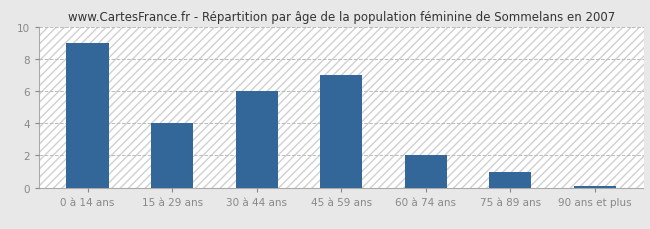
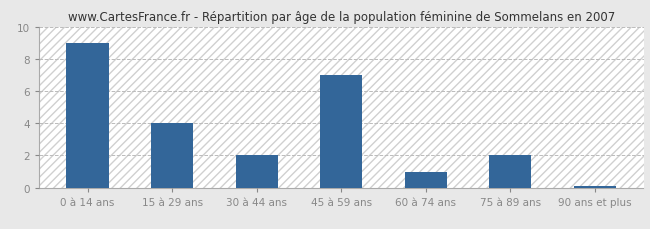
30 à 44 ans: 6.0 -> 2.0
60 à 74 ans: 2.0 -> 1.0
75 à 89 ans: 1.0 -> 2.0
